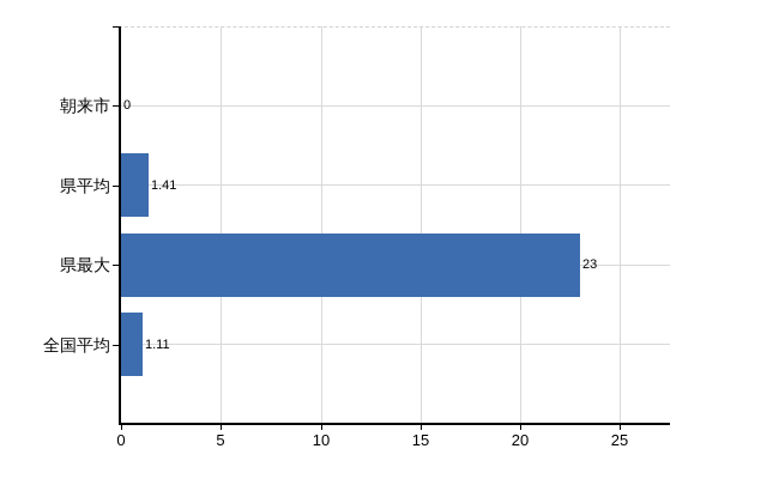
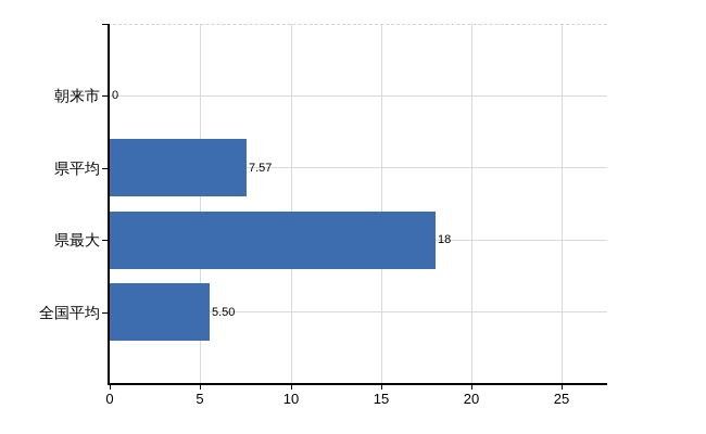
県平均: 1.41 -> 7.57
県最大: 23 -> 18
全国平均: 1.11 -> 5.50
